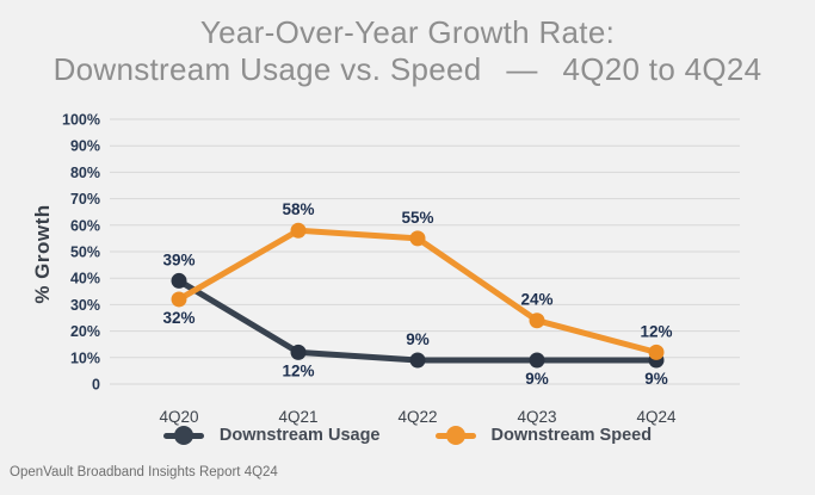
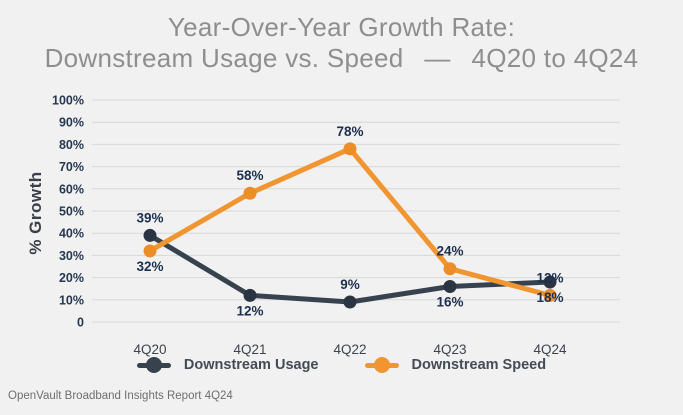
Downstream Speed/4Q22: 55% -> 78%
Downstream Usage/4Q23: 9% -> 16%
Downstream Usage/4Q24: 9% -> 18%
